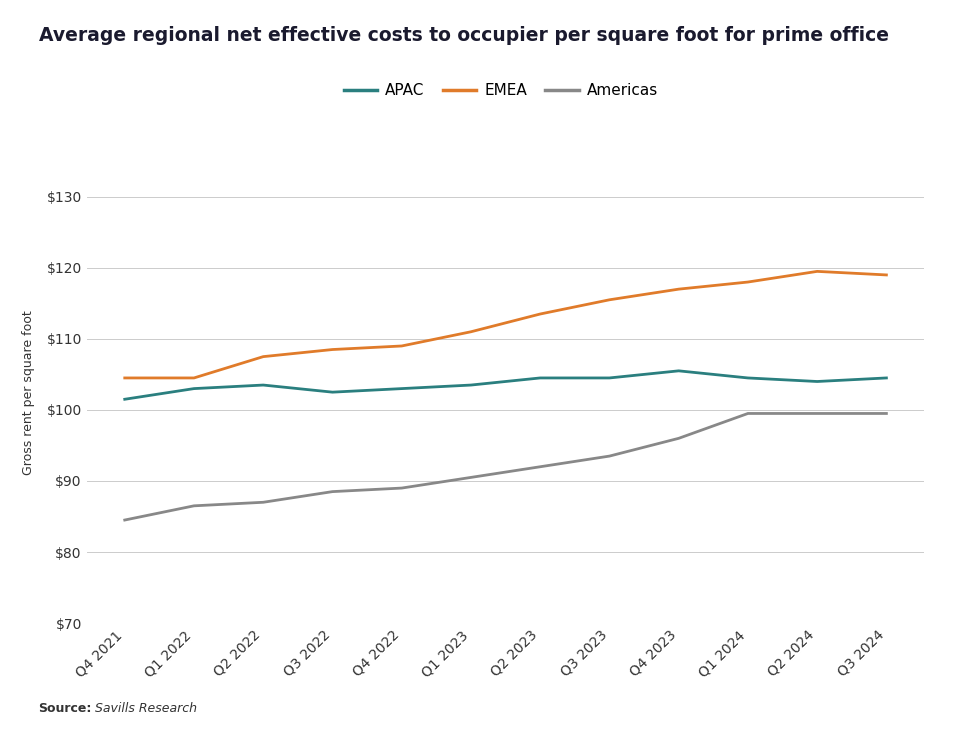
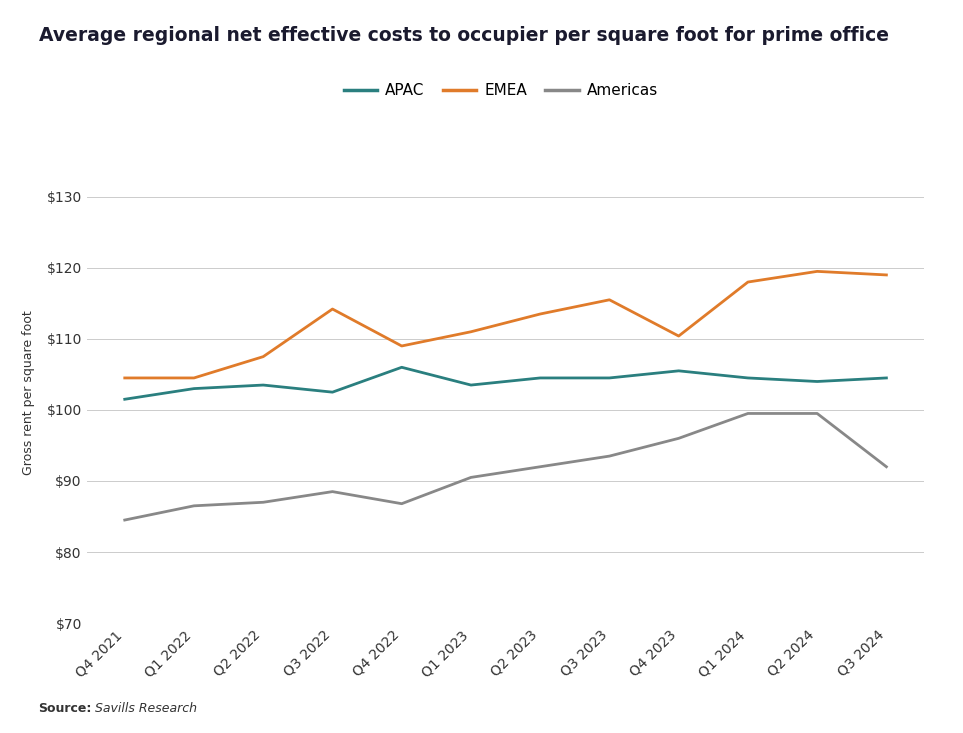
EMEA/Q3 2022: $108.5 -> $114.2
APAC/Q4 2022: $103.0 -> $106.0
Americas/Q4 2022: $89.0 -> $86.8
EMEA/Q4 2023: $117.0 -> $110.4
Americas/Q3 2024: $99.5 -> $92.0
